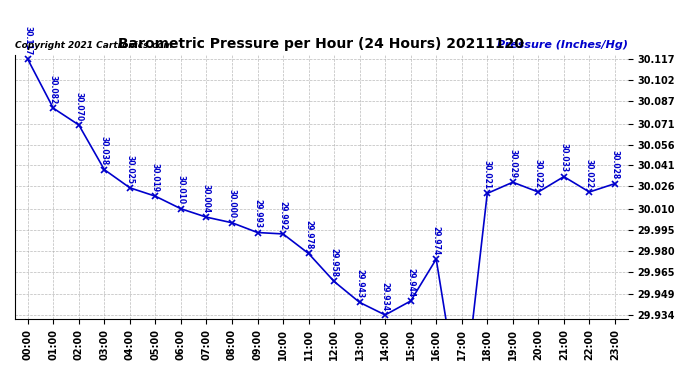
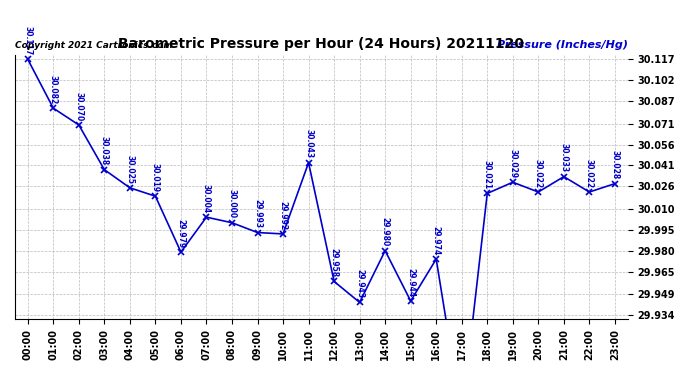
06:00: 30.010 -> 29.979
11:00: 29.978 -> 30.043
14:00: 29.934 -> 29.980
